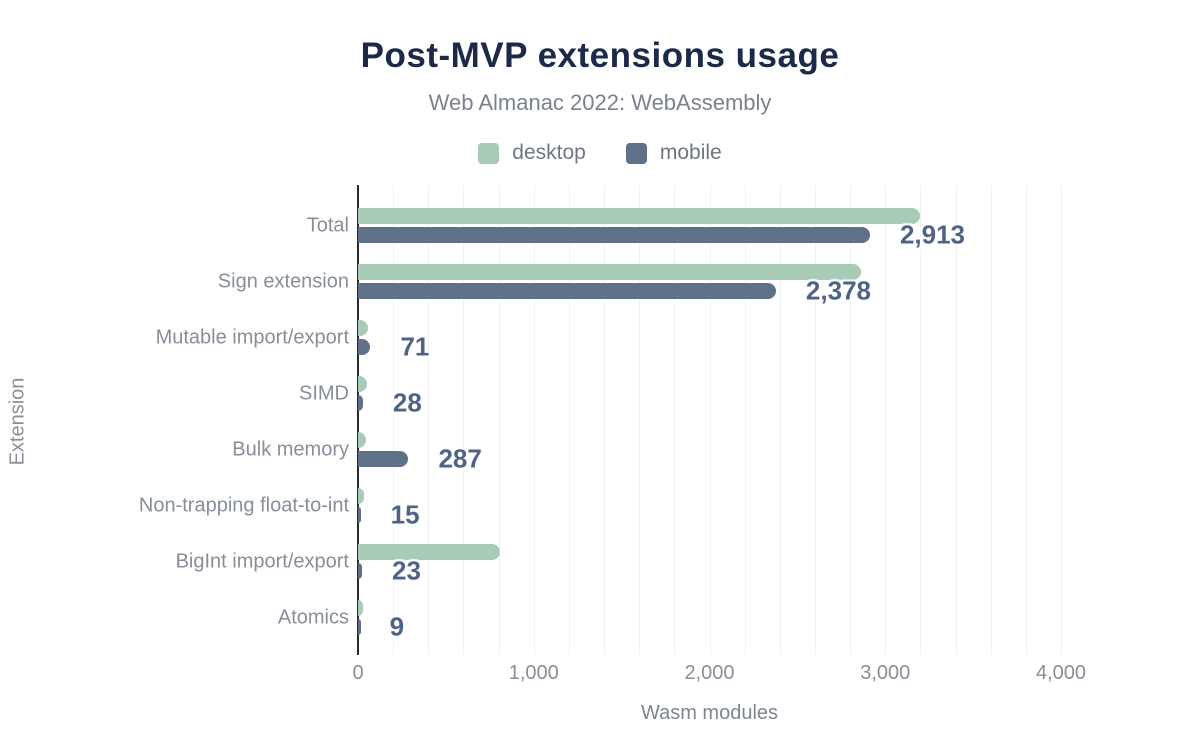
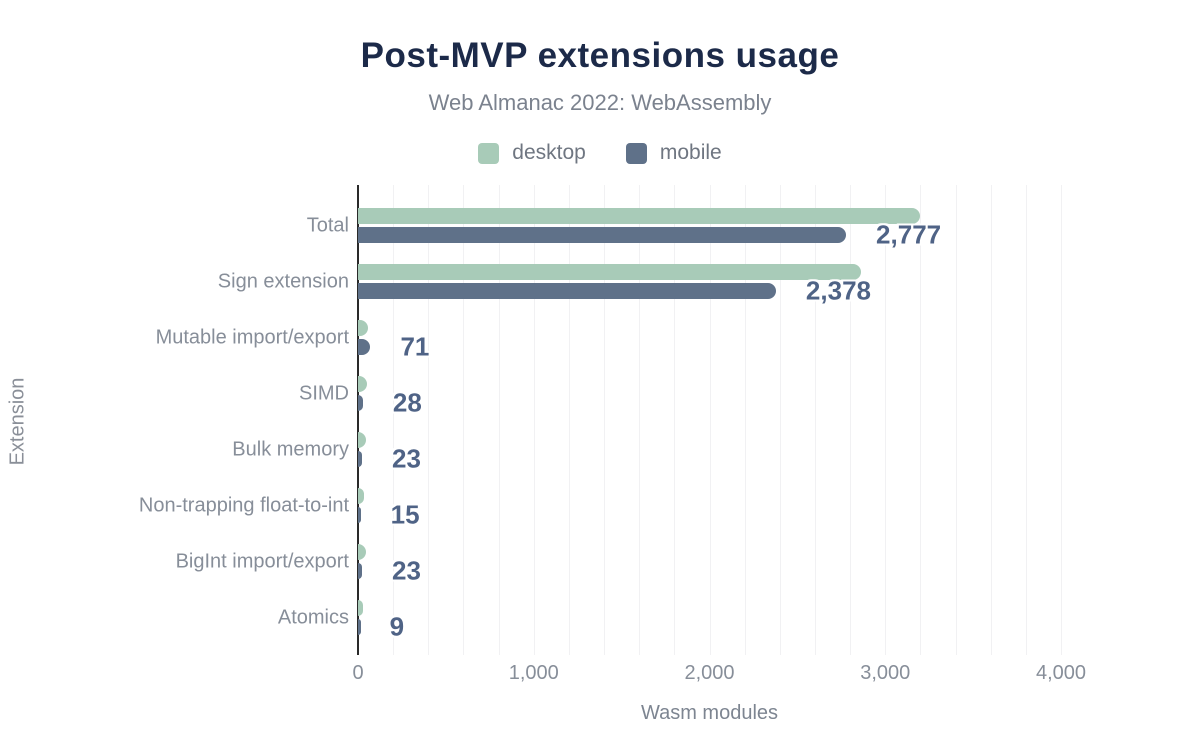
mobile/Total: 2,913 -> 2,777
mobile/Bulk memory: 287 -> 23
desktop/BigInt import/export: 810 -> 40
